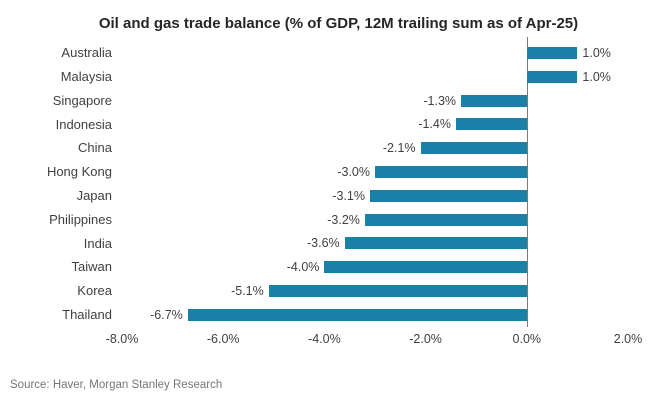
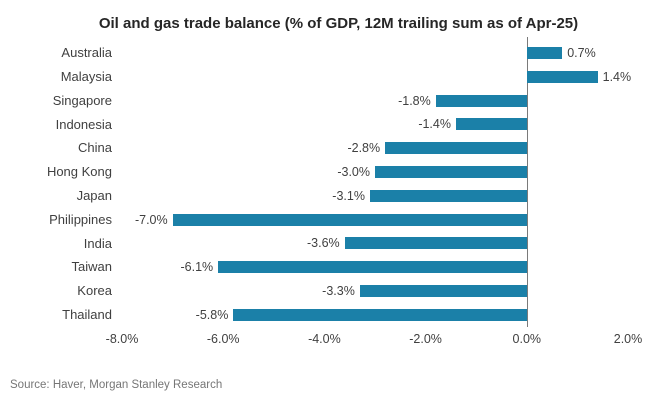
Australia: 1.0% -> 0.7%
Malaysia: 1.0% -> 1.4%
Singapore: -1.3% -> -1.8%
China: -2.1% -> -2.8%
Philippines: -3.2% -> -7.0%
Taiwan: -4.0% -> -6.1%
Korea: -5.1% -> -3.3%
Thailand: -6.7% -> -5.8%
